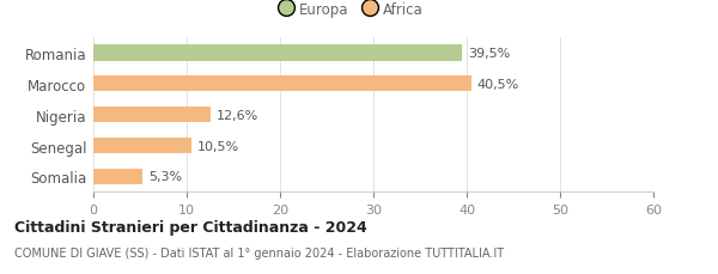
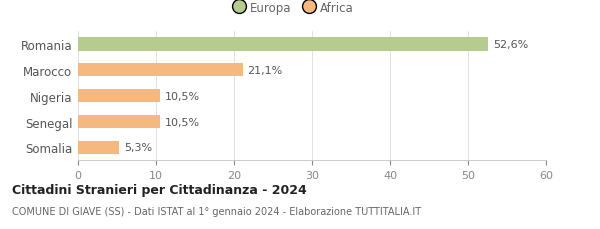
Romania: 39,5% -> 52,6%
Marocco: 40,5% -> 21,1%
Nigeria: 12,6% -> 10,5%
